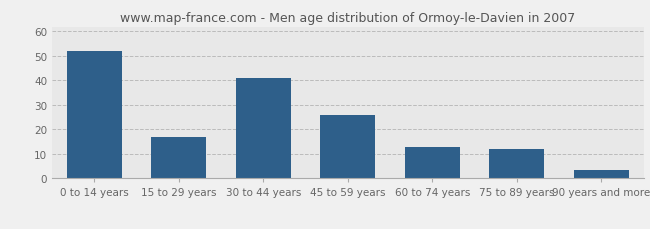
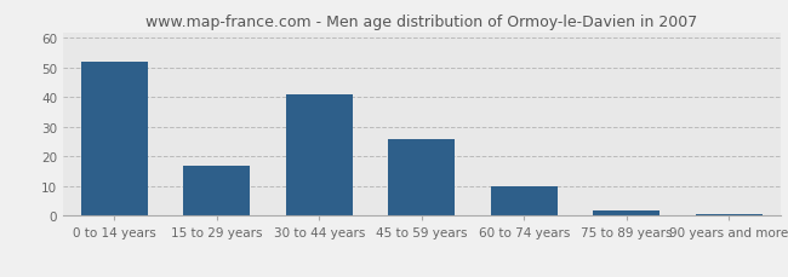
60 to 74 years: 13.0 -> 10.0
75 to 89 years: 12.0 -> 2.0
90 years and more: 3.5 -> 0.5
